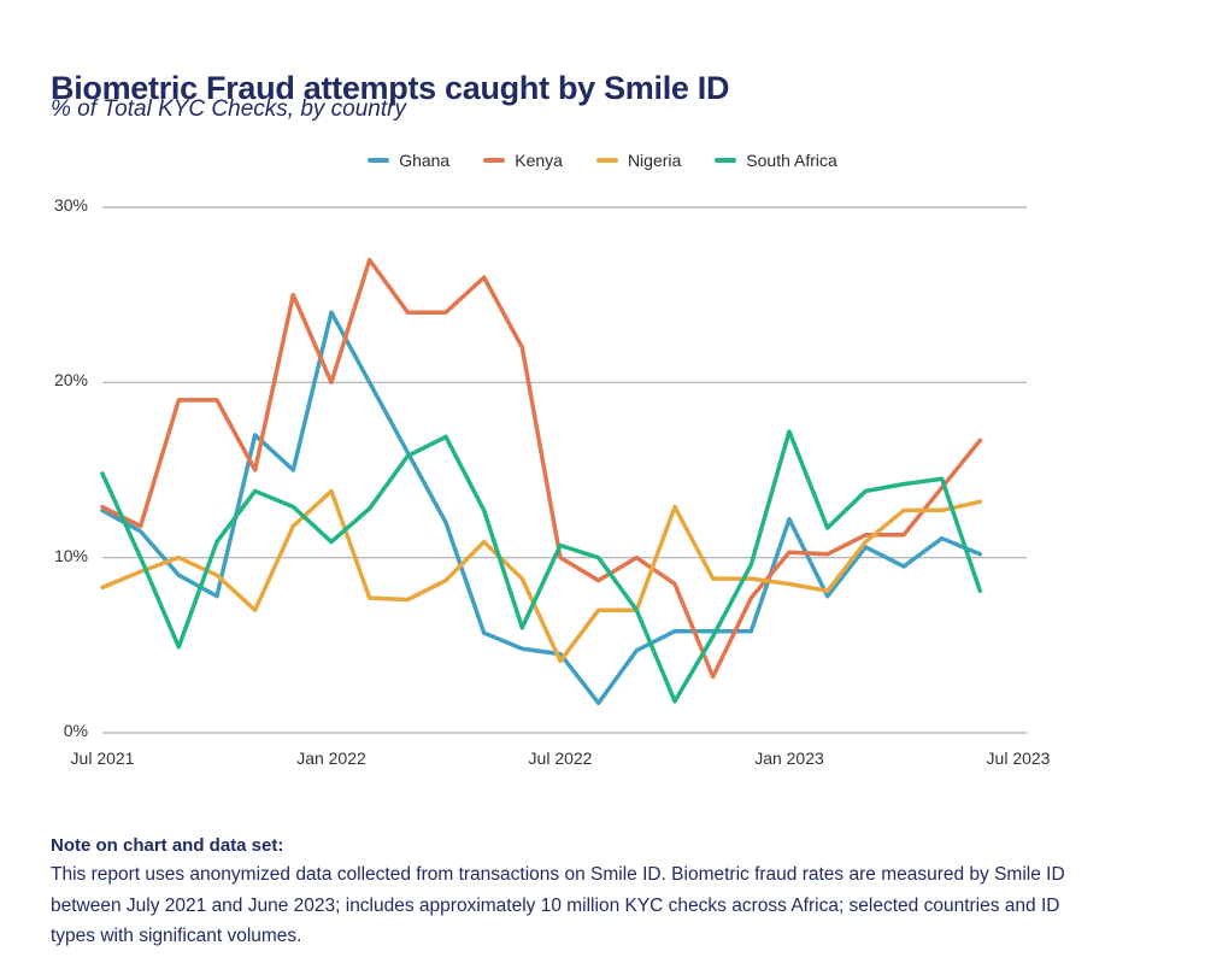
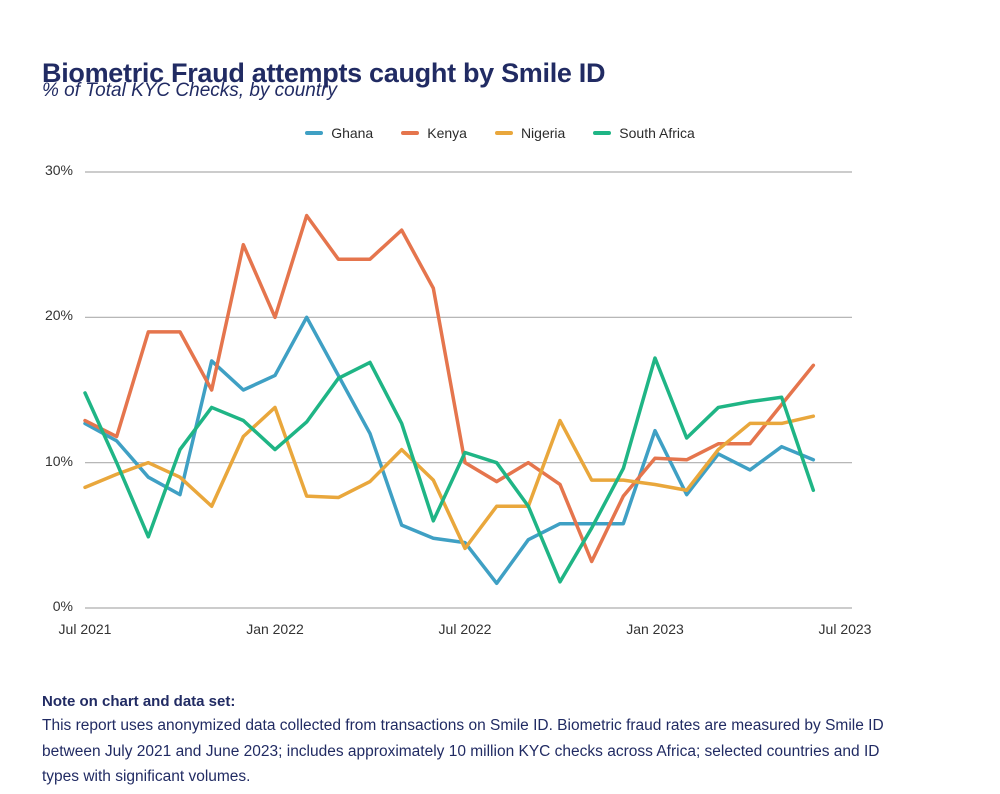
Ghana/Jan 2022: 24.0% -> 16.0%
